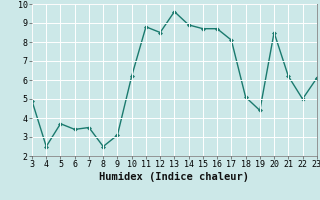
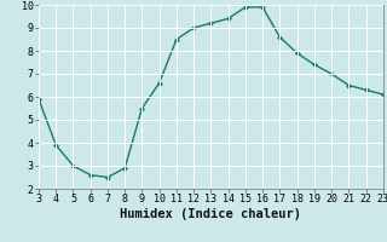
3: 4.9 -> 5.9
4: 2.5 -> 3.9
5: 3.7 -> 3.0
6: 3.4 -> 2.6
7: 3.5 -> 2.5
8: 2.5 -> 2.9
9: 3.1 -> 5.5
10: 6.2 -> 6.6
11: 8.8 -> 8.5
12: 8.5 -> 9.0
13: 9.6 -> 9.2
14: 8.9 -> 9.4
15: 8.7 -> 9.9
16: 8.7 -> 9.9
17: 8.1 -> 8.6
18: 5.1 -> 7.9
19: 4.4 -> 7.4
20: 8.5 -> 7.0
21: 6.2 -> 6.5
22: 5.0 -> 6.3
